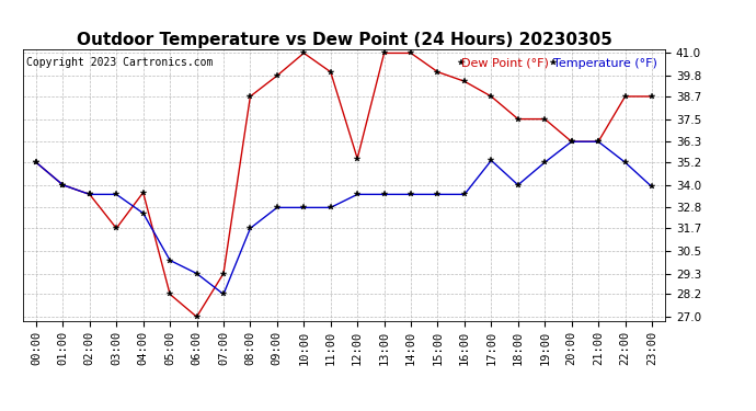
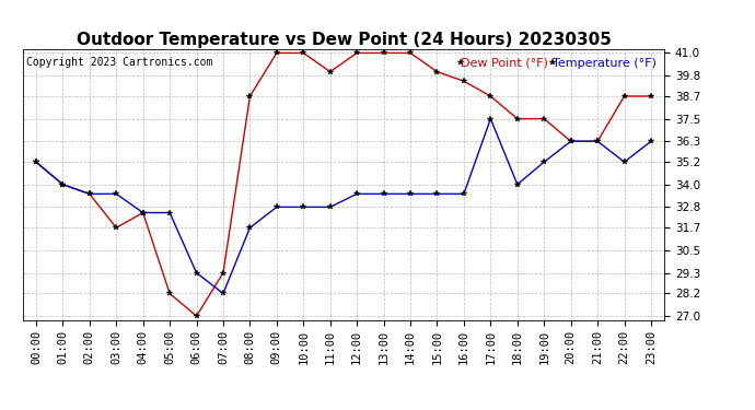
Dew Point (°F)/04:00: 33.6 -> 32.5
Temperature (°F)/05:00: 30.0 -> 32.5
Dew Point (°F)/09:00: 39.8 -> 41.0
Dew Point (°F)/12:00: 35.4 -> 41.0
Temperature (°F)/17:00: 35.3 -> 37.5
Temperature (°F)/23:00: 33.9 -> 36.3
